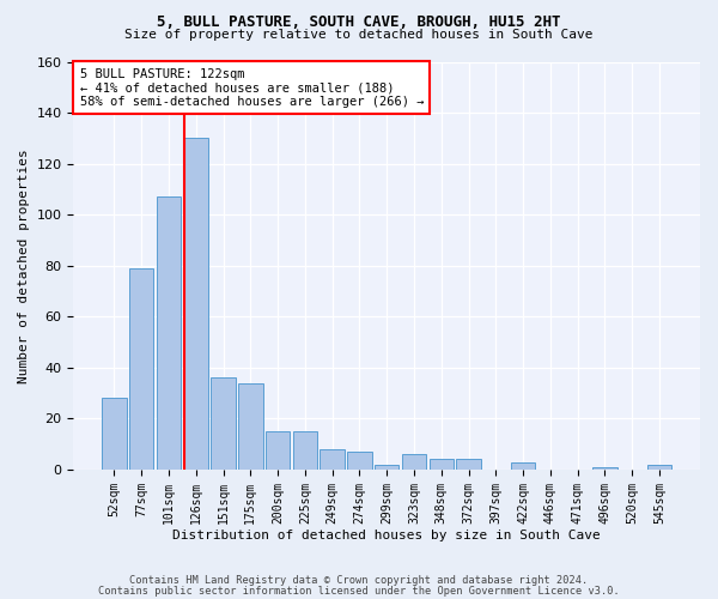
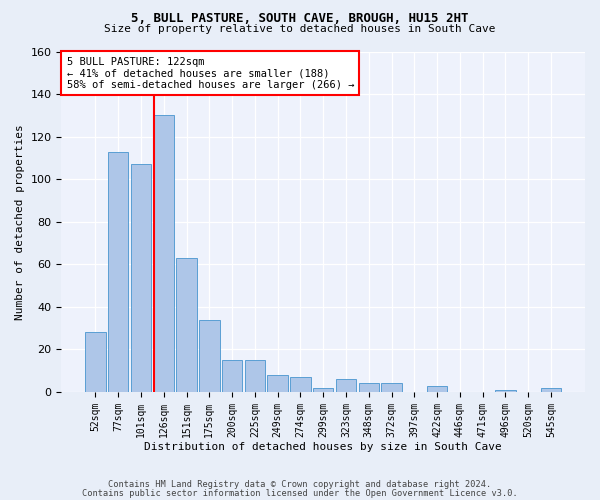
77sqm: 79 -> 113
151sqm: 36 -> 63
